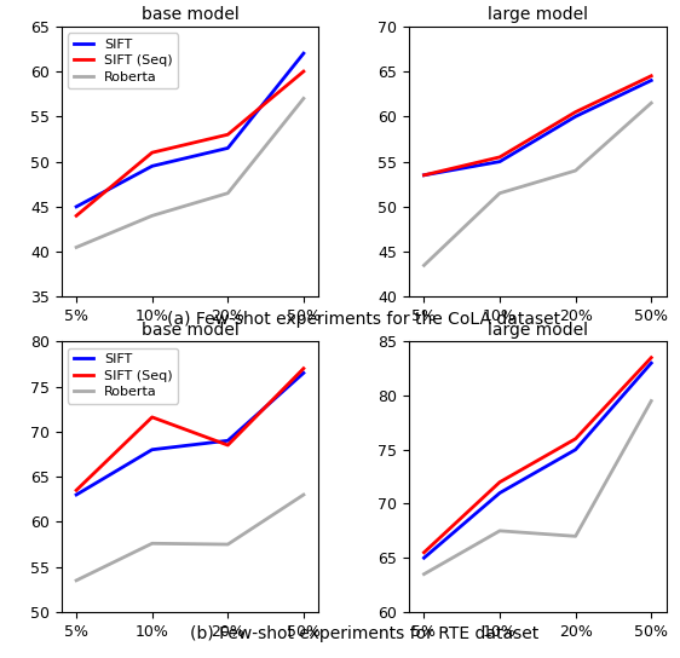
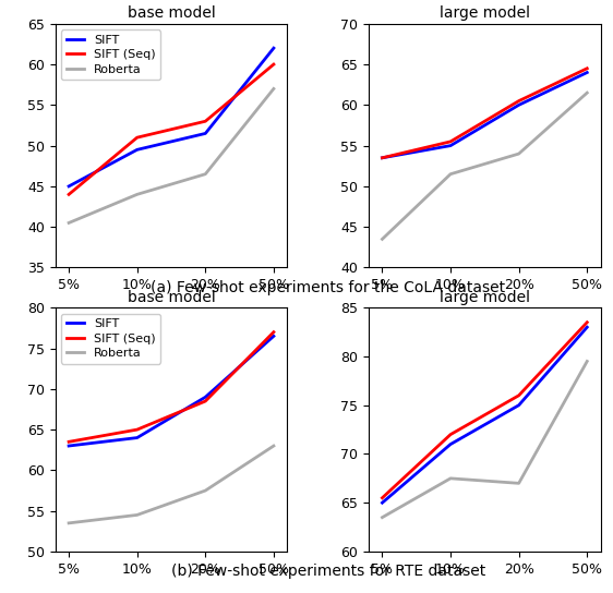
SIFT/10%: 68.0 -> 64.0
SIFT (Seq)/10%: 71.6 -> 65.0
Roberta/10%: 57.6 -> 54.5
